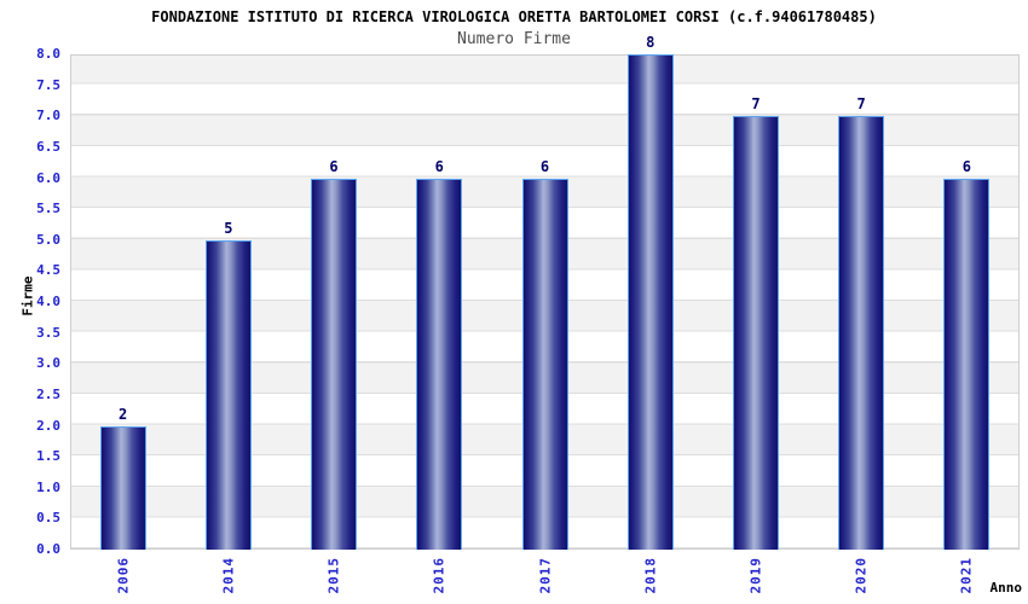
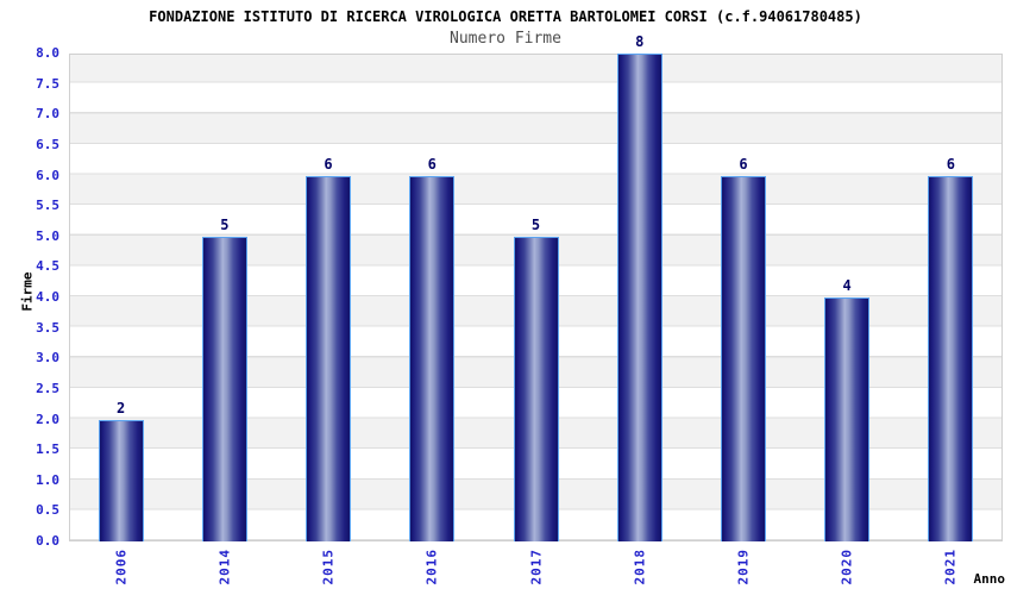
2017: 6 -> 5
2019: 7 -> 6
2020: 7 -> 4
